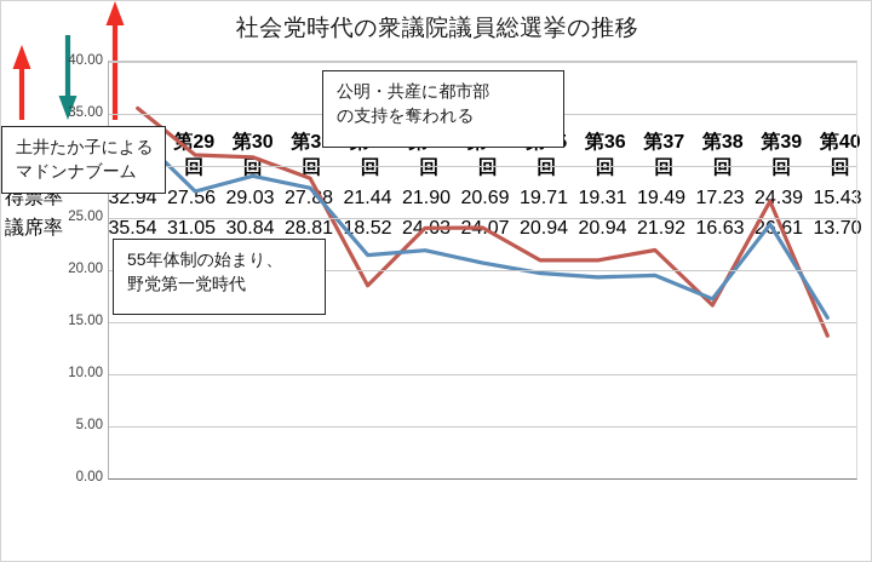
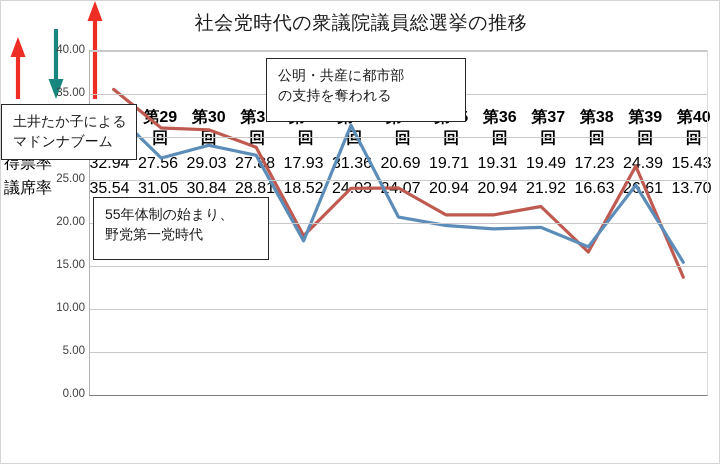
得票率/第32回: 21.44 -> 17.93
得票率/第33回: 21.90 -> 31.36
